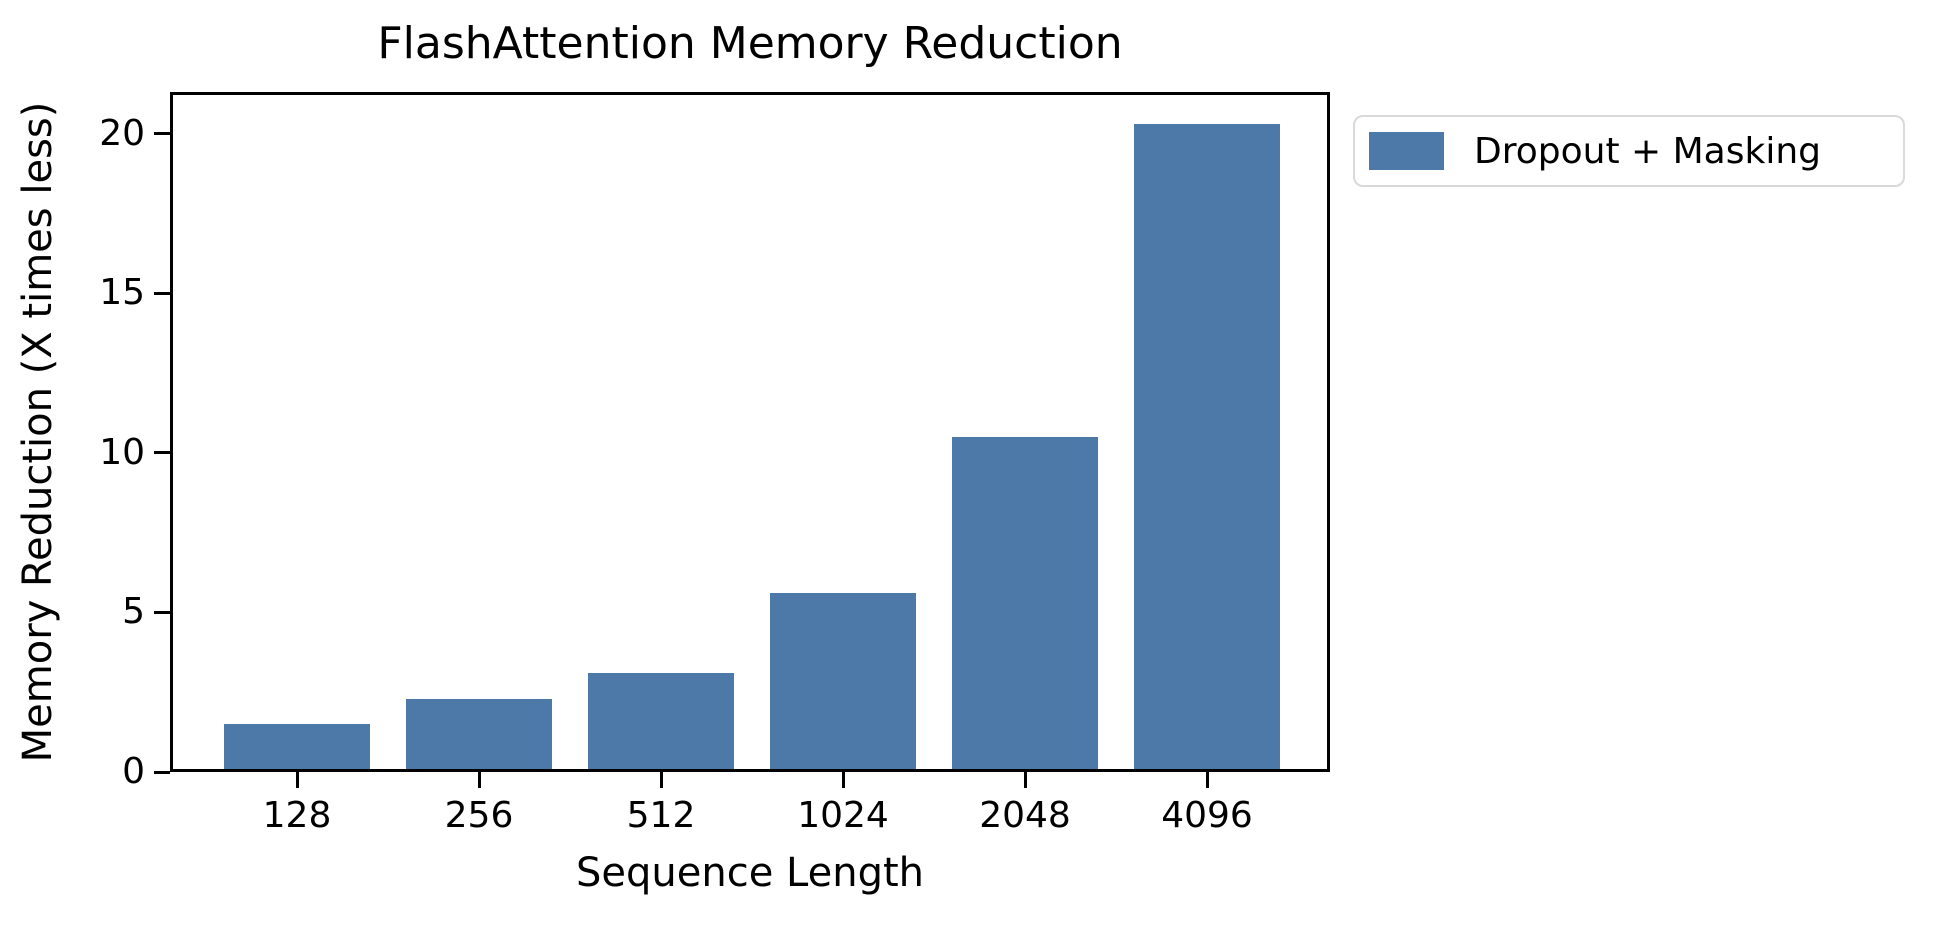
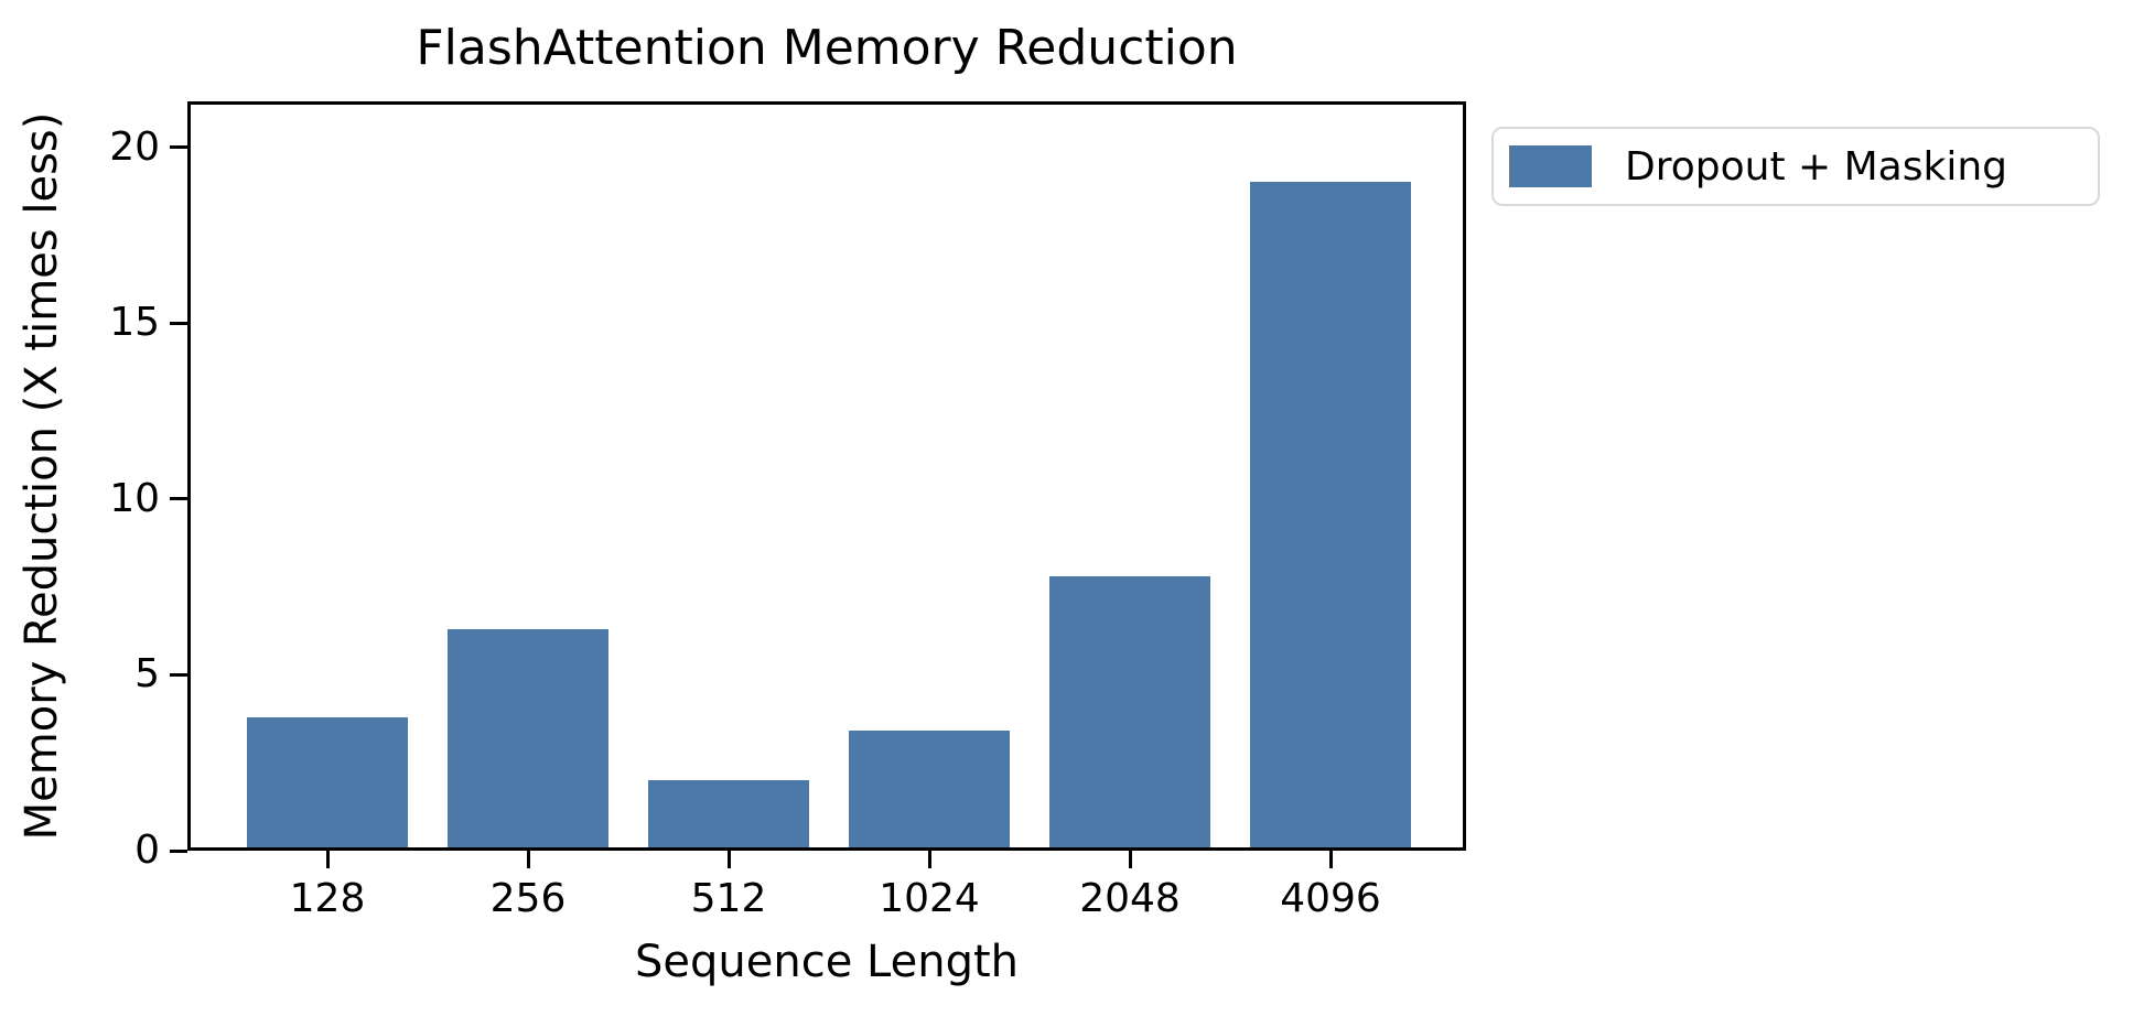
128: 1.5 -> 3.8
256: 2.3 -> 6.3
512: 3.1 -> 2.0
1024: 5.6 -> 3.4
2048: 10.5 -> 7.8
4096: 20.3 -> 19.0
